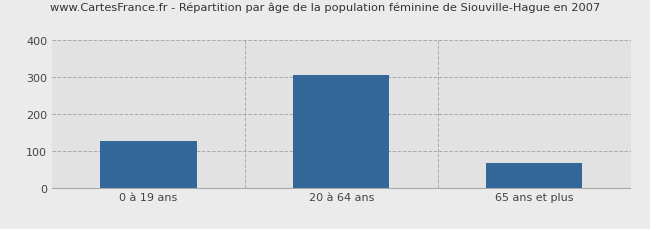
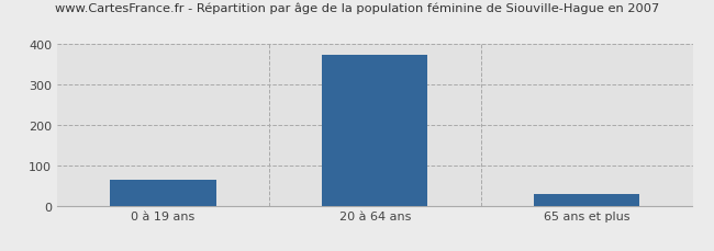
0 à 19 ans: 126 -> 65
20 à 64 ans: 305 -> 375
65 ans et plus: 68 -> 30
